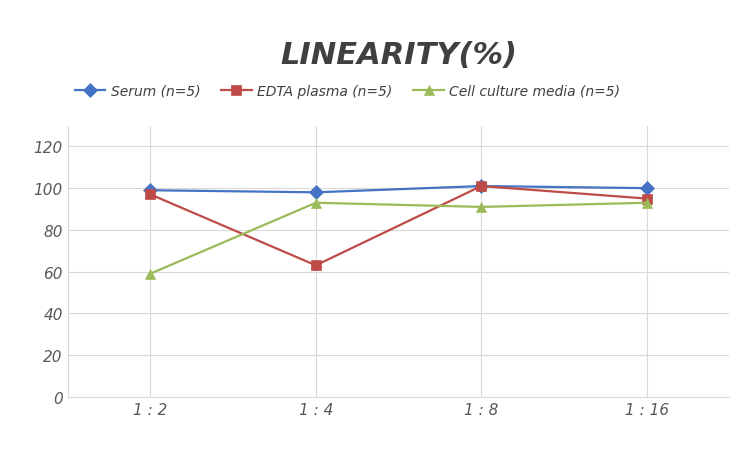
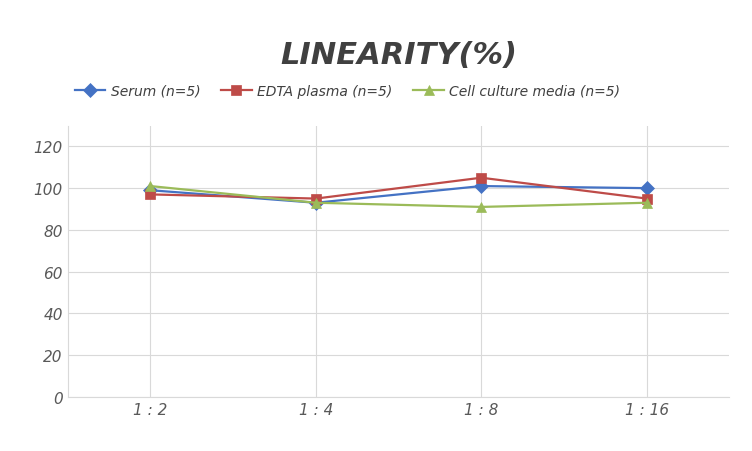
Cell culture media (n=5)/1 : 2: 59 -> 101
Serum (n=5)/1 : 4: 98 -> 93
EDTA plasma (n=5)/1 : 4: 63 -> 95
EDTA plasma (n=5)/1 : 8: 101 -> 105
